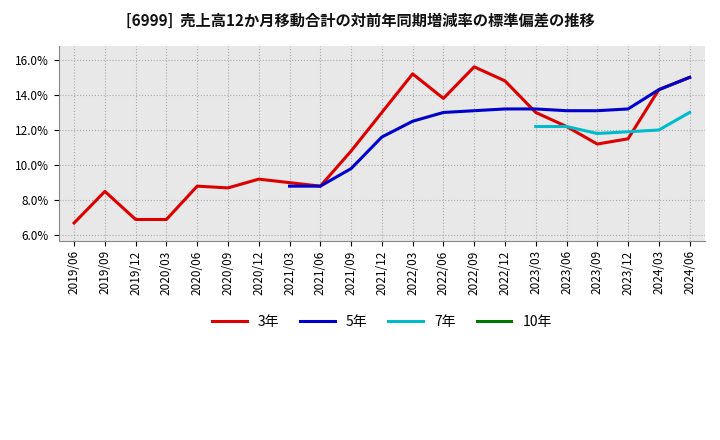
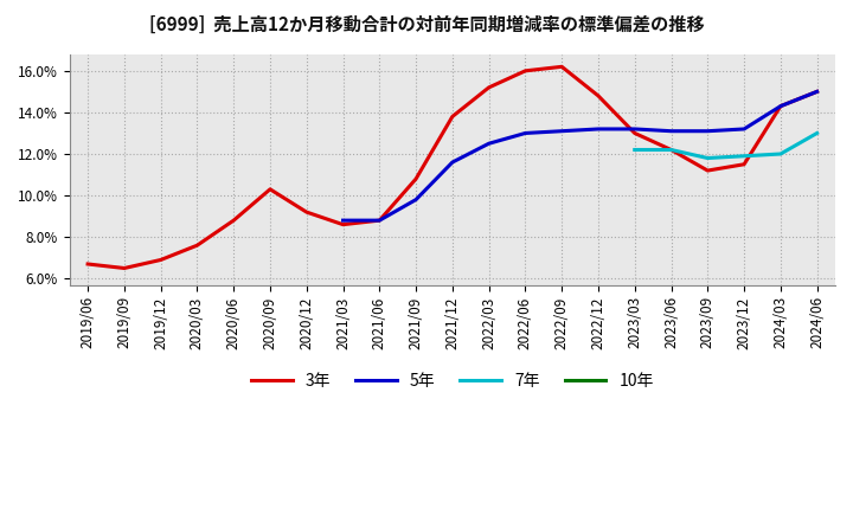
3年/2019/09: 8.5% -> 6.5%
3年/2020/03: 6.9% -> 7.6%
3年/2020/09: 8.7% -> 10.3%
3年/2021/03: 9.0% -> 8.6%
3年/2021/12: 13.0% -> 13.8%
3年/2022/06: 13.8% -> 16.0%
3年/2022/09: 15.6% -> 16.2%
